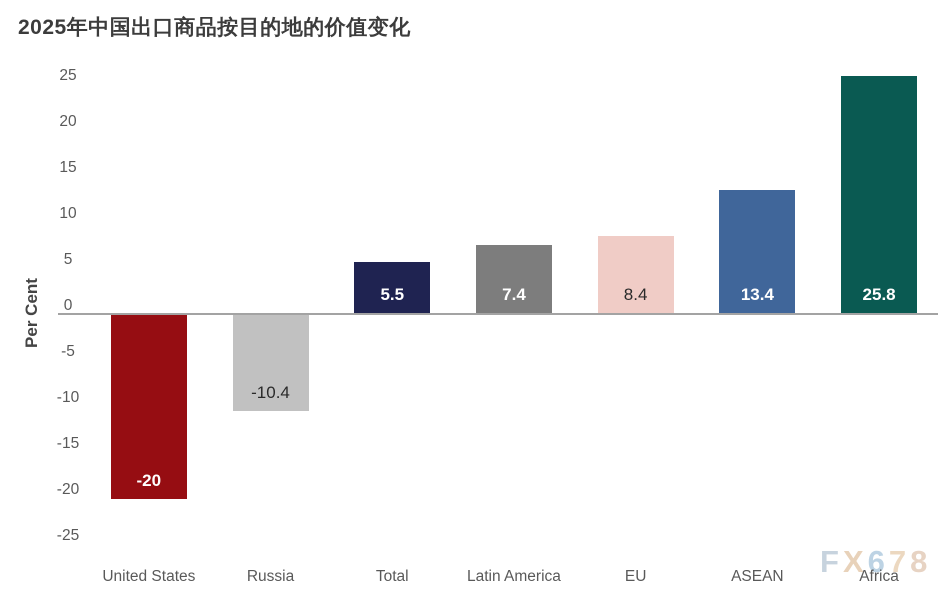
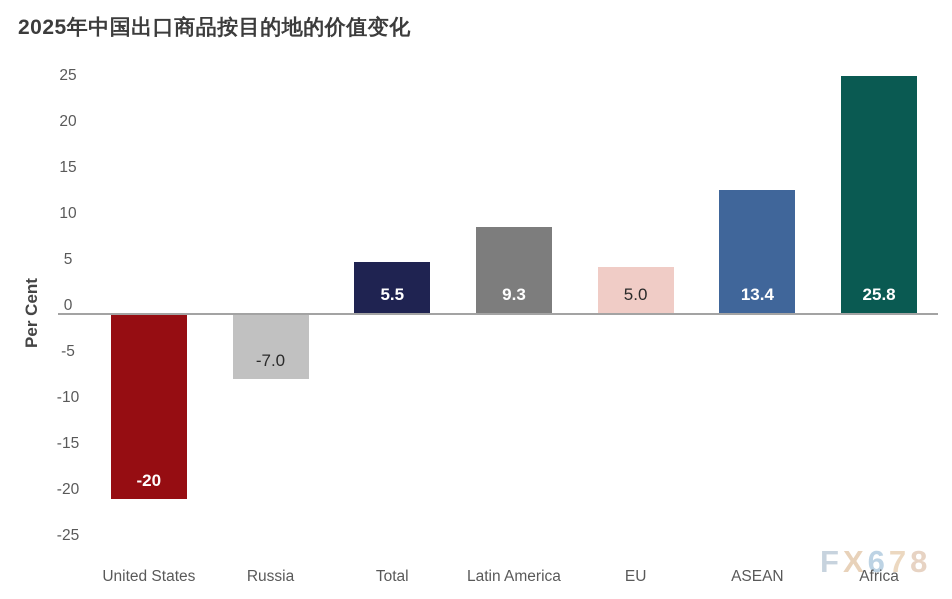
Russia: -10.4 -> -7.0
Latin America: 7.4 -> 9.3
EU: 8.4 -> 5.0
